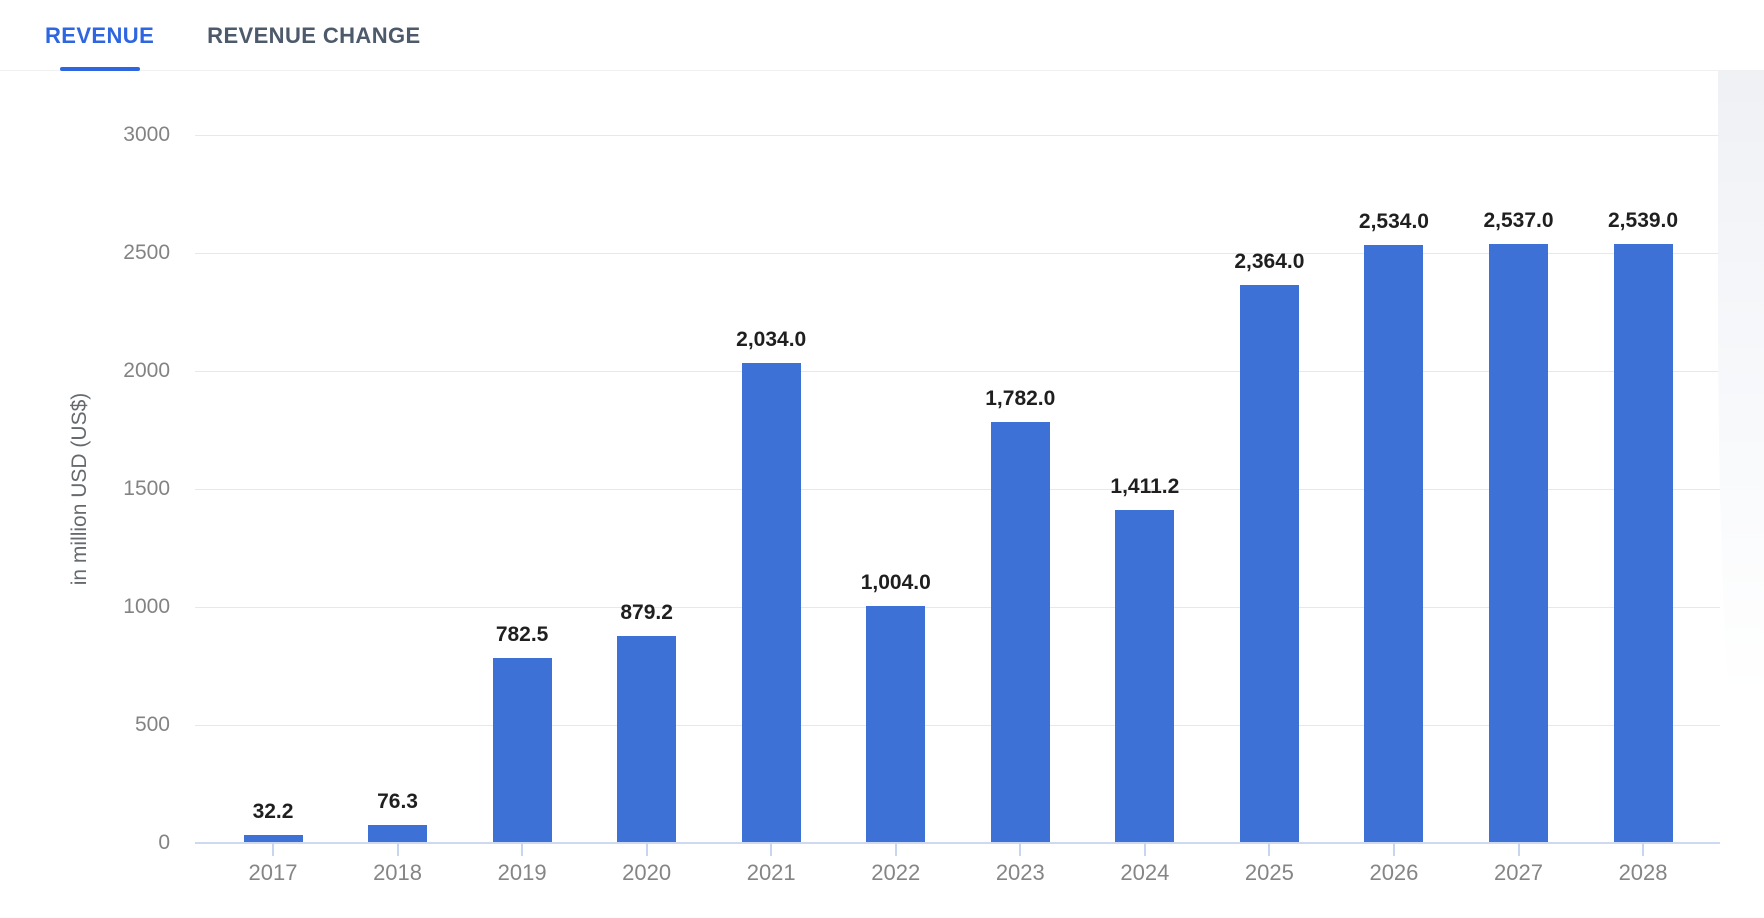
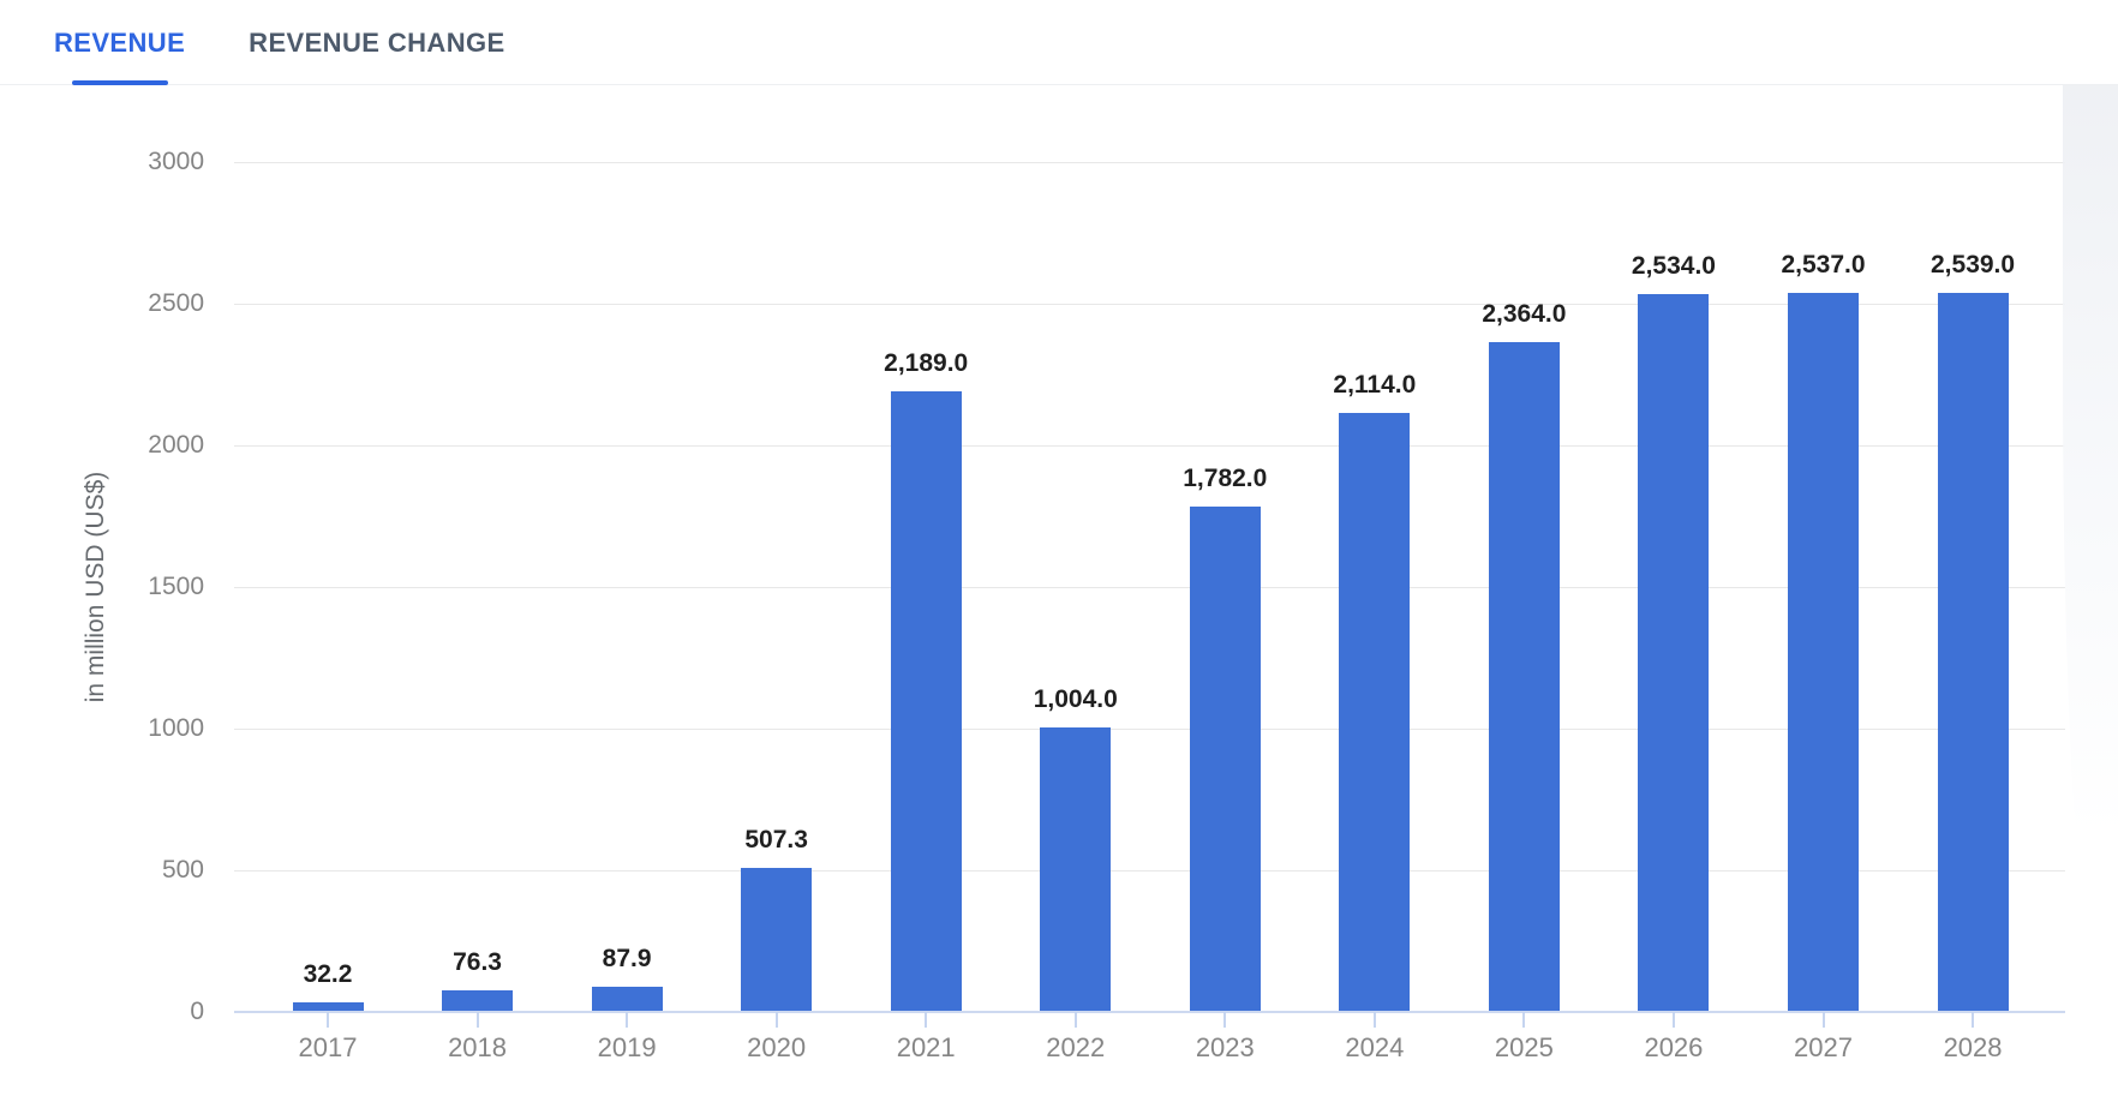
2019: 782.5 -> 87.9
2020: 879.2 -> 507.3
2021: 2,034.0 -> 2,189.0
2024: 1,411.2 -> 2,114.0
